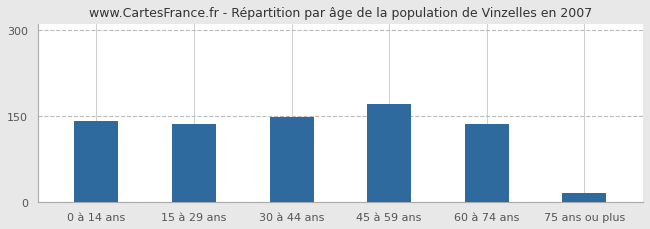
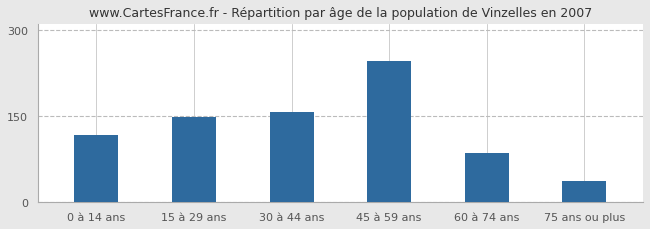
0 à 14 ans: 141 -> 118
15 à 29 ans: 136 -> 148
30 à 44 ans: 148 -> 158
45 à 59 ans: 172 -> 246
60 à 74 ans: 136 -> 86
75 ans ou plus: 16 -> 38
